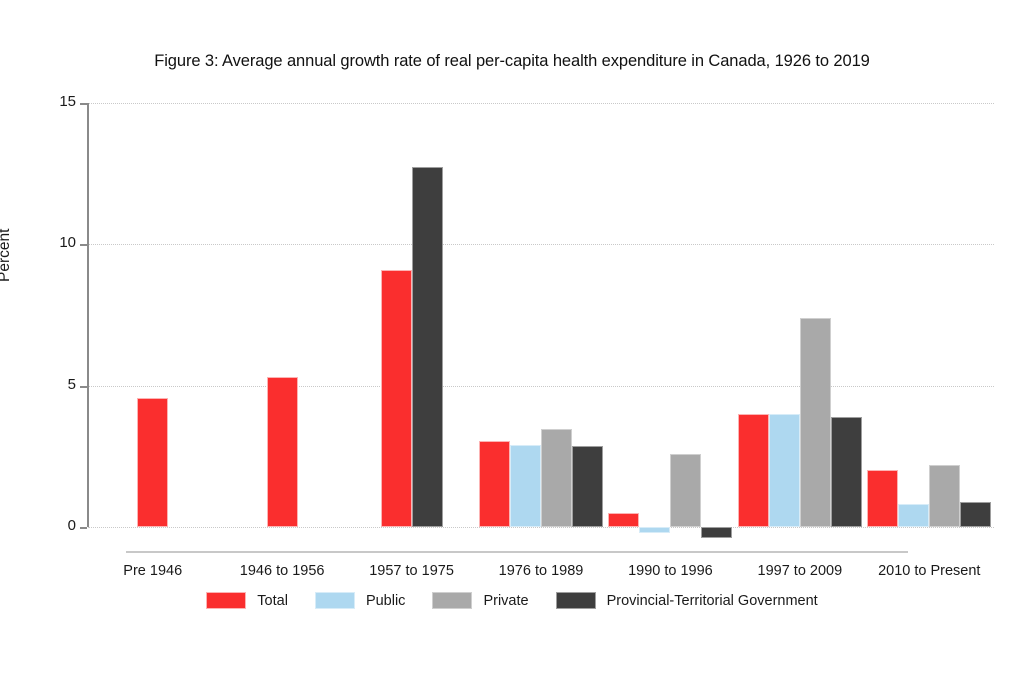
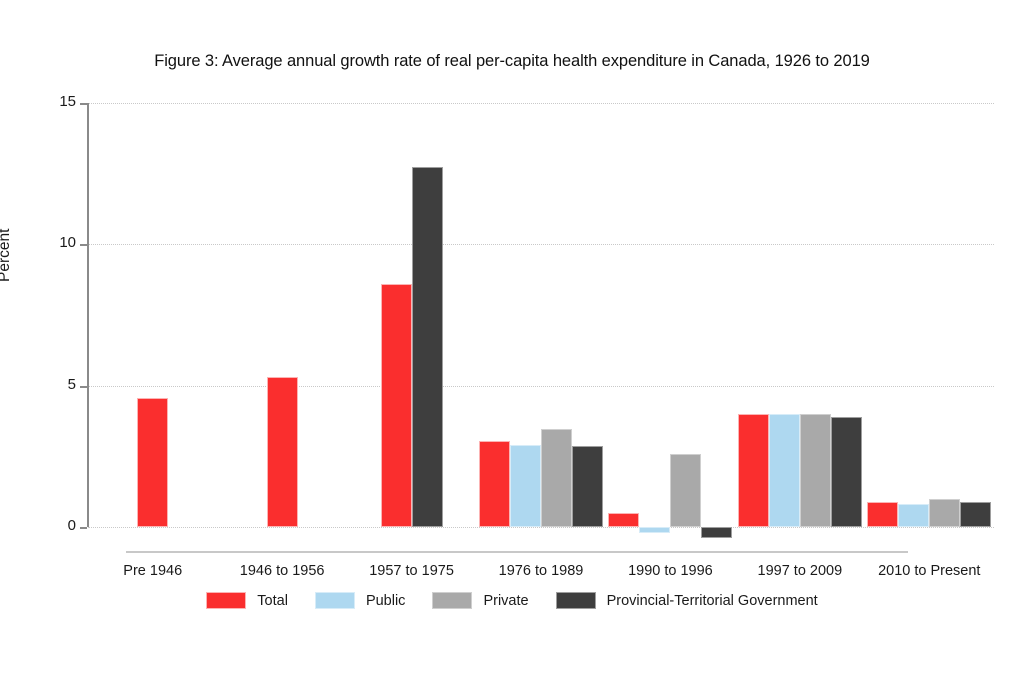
Total/1957 to 1975: 9.1 -> 8.6
Private/1997 to 2009: 7.4 -> 4.0
Total/2010 to Present: 2.0 -> 0.9
Private/2010 to Present: 2.2 -> 1.0
